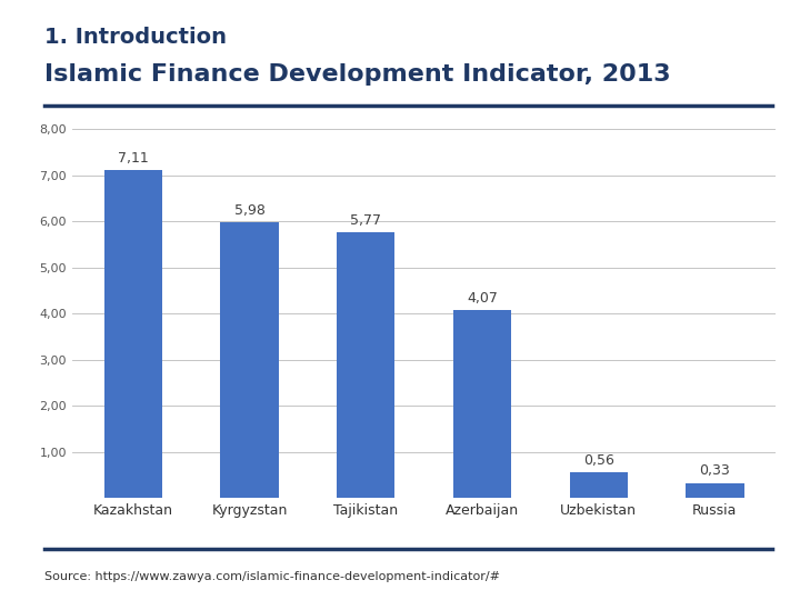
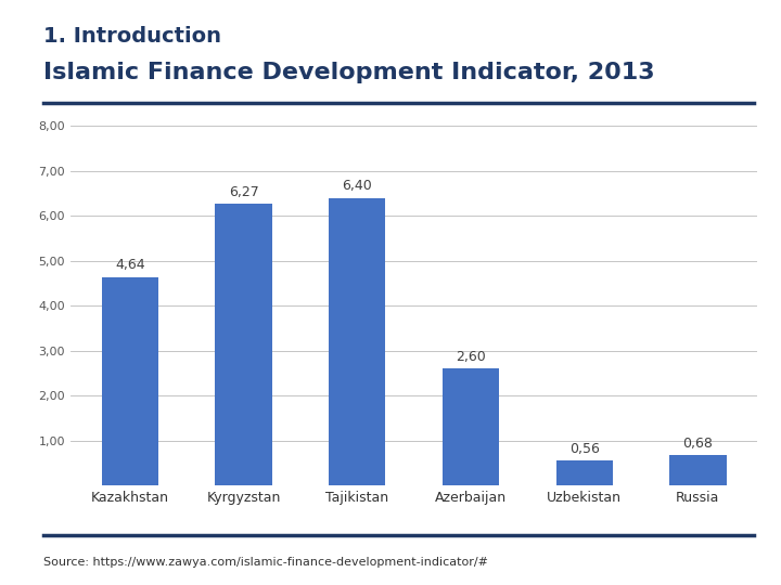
Kazakhstan: 7,11 -> 4,64
Kyrgyzstan: 5,98 -> 6,27
Tajikistan: 5,77 -> 6,40
Azerbaijan: 4,07 -> 2,60
Russia: 0,33 -> 0,68
